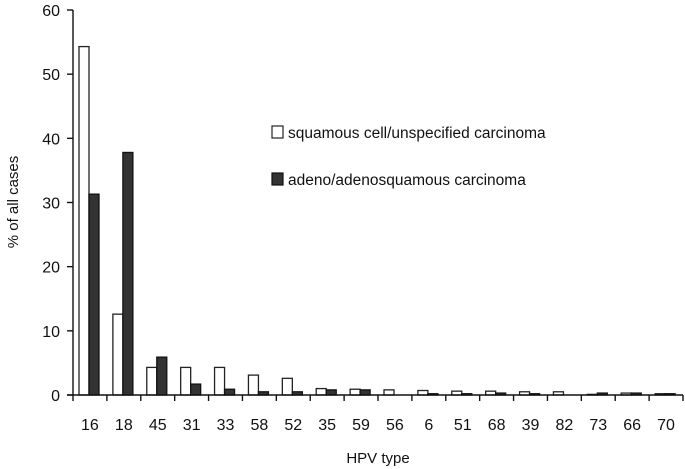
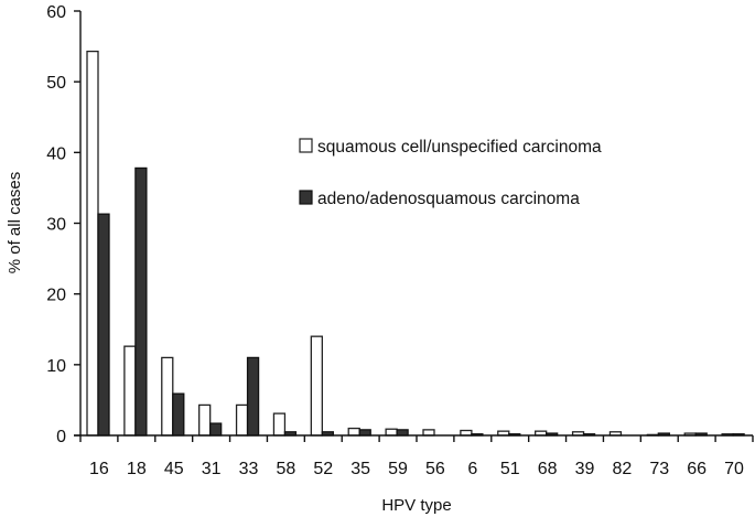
squamous cell/unspecified carcinoma/45: 4 -> 11
adeno/adenosquamous carcinoma/33: 1 -> 11
squamous cell/unspecified carcinoma/52: 3 -> 14
